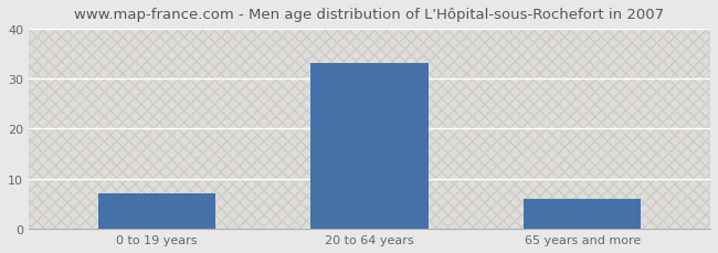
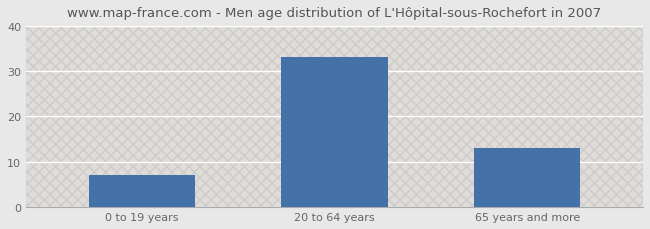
65 years and more: 6 -> 13
